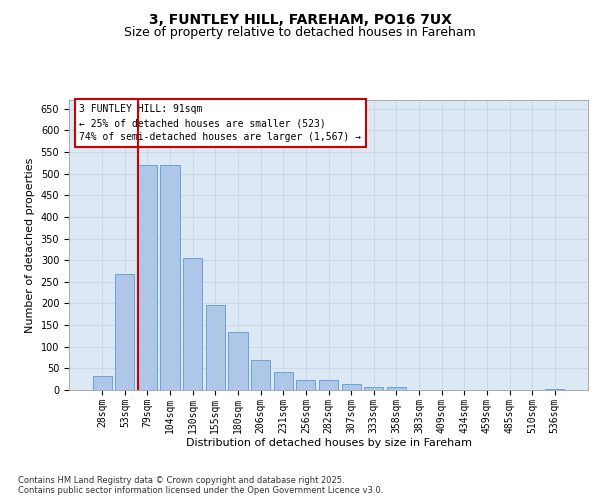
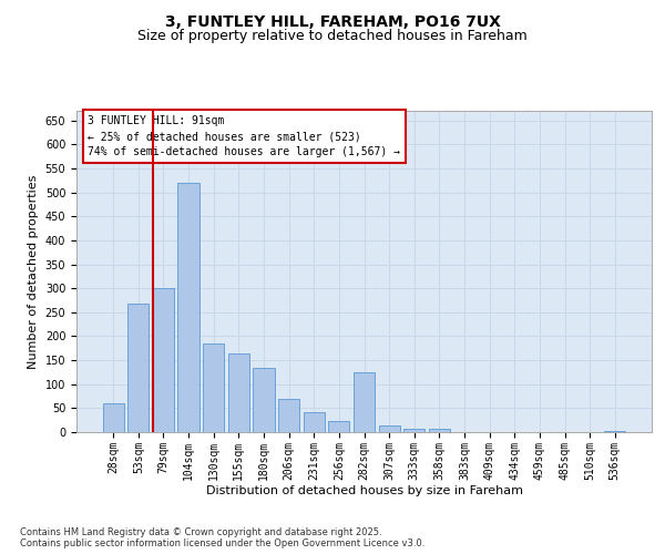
28sqm: 32 -> 60
79sqm: 519 -> 300
130sqm: 304 -> 185
155sqm: 197 -> 165
282sqm: 24 -> 125
